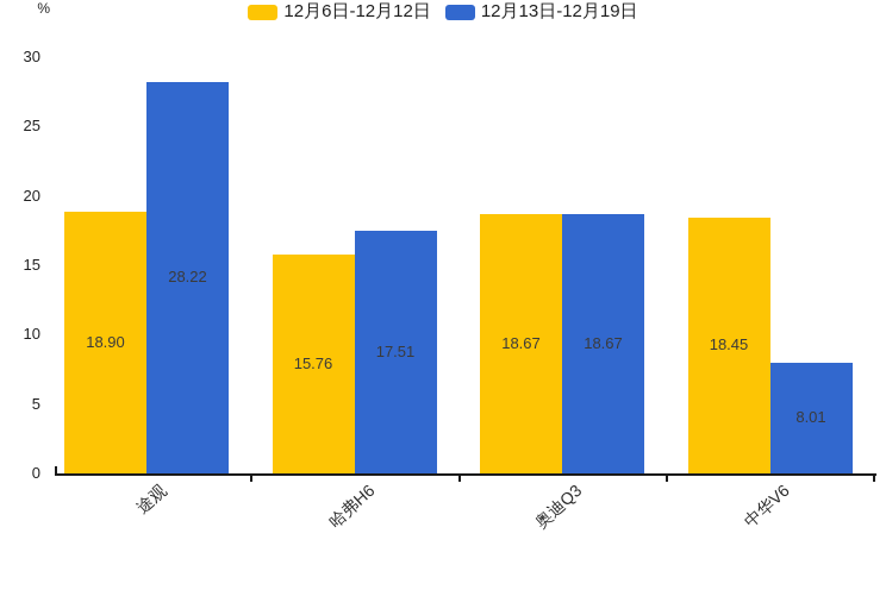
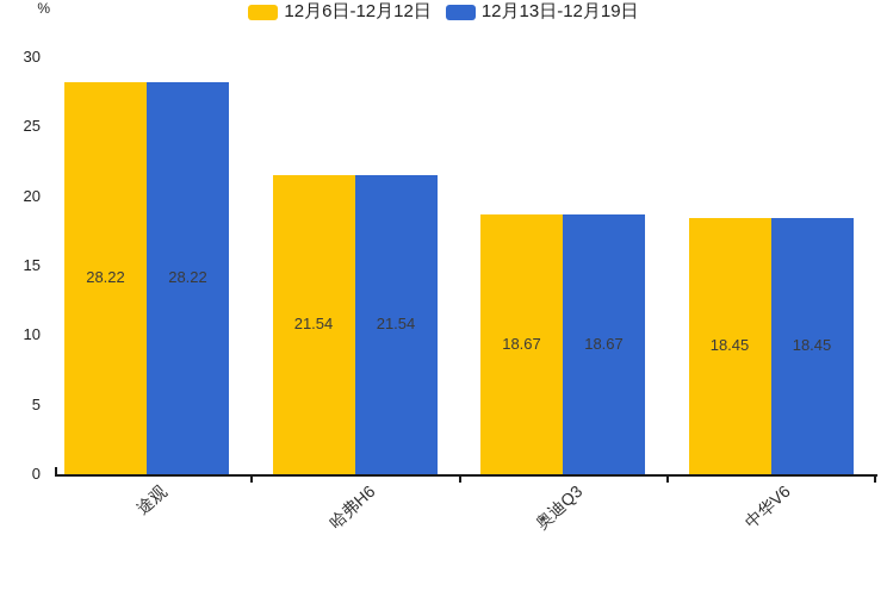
12月6日-12月12日/途观: 18.90 -> 28.22
12月6日-12月12日/哈弗H6: 15.76 -> 21.54
12月13日-12月19日/哈弗H6: 17.51 -> 21.54
12月13日-12月19日/中华V6: 8.01 -> 18.45
